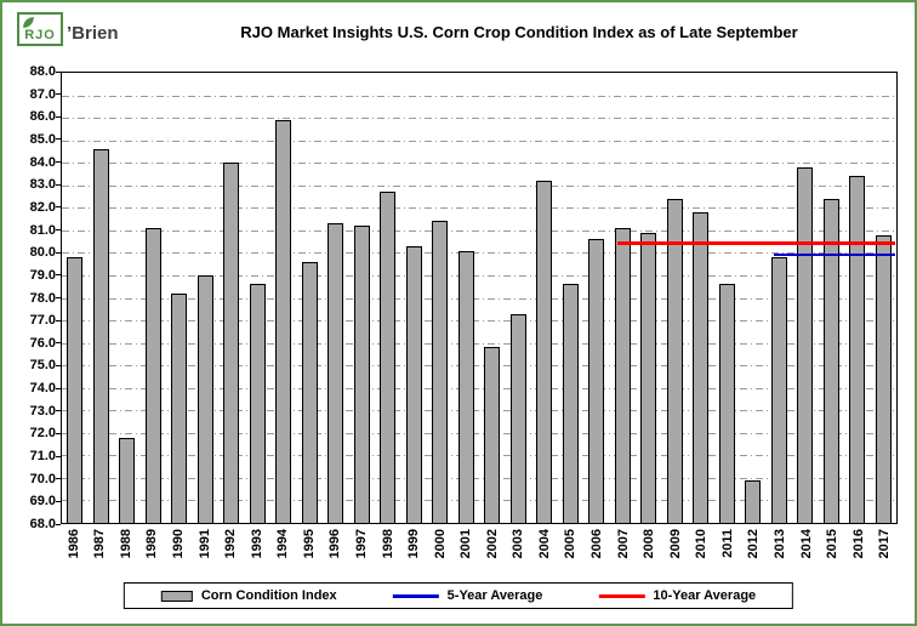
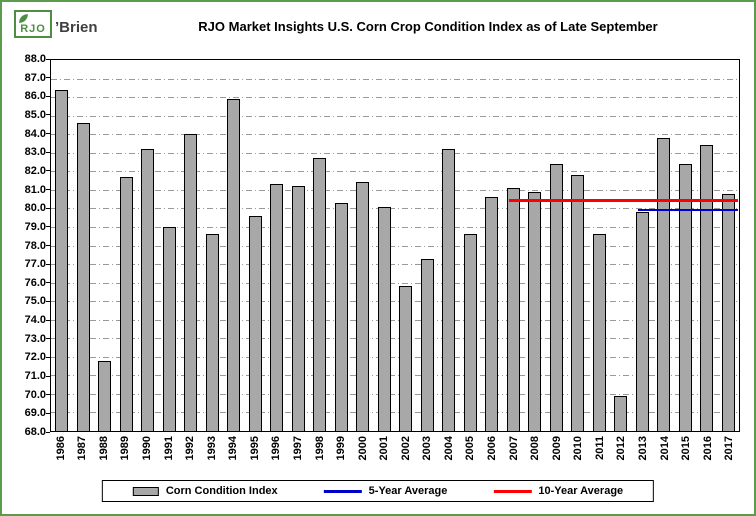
1986: 79.8 -> 86.4
1989: 81.1 -> 81.7
1990: 78.2 -> 83.2
